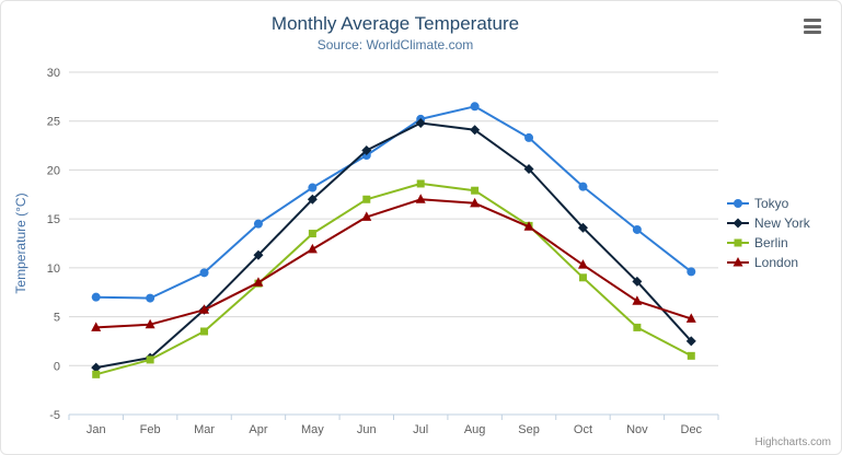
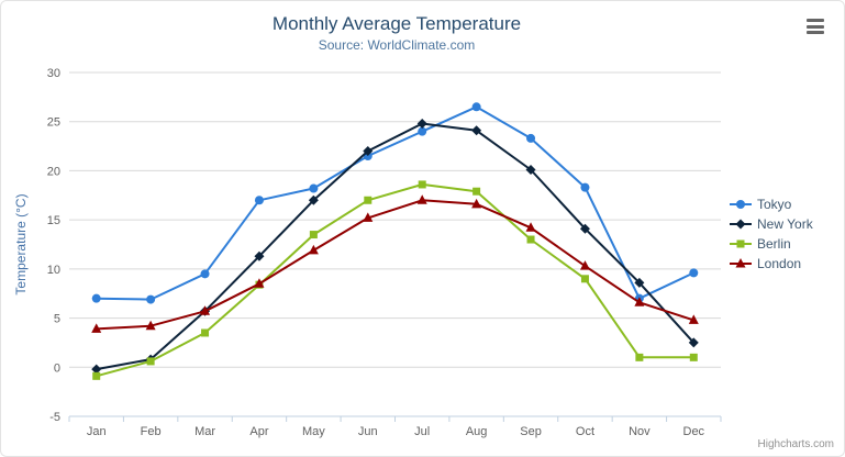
Tokyo/Apr: 14 -> 17
Tokyo/Jul: 25 -> 24
Berlin/Sep: 14 -> 13
Tokyo/Nov: 14 -> 7
Berlin/Nov: 4 -> 1
